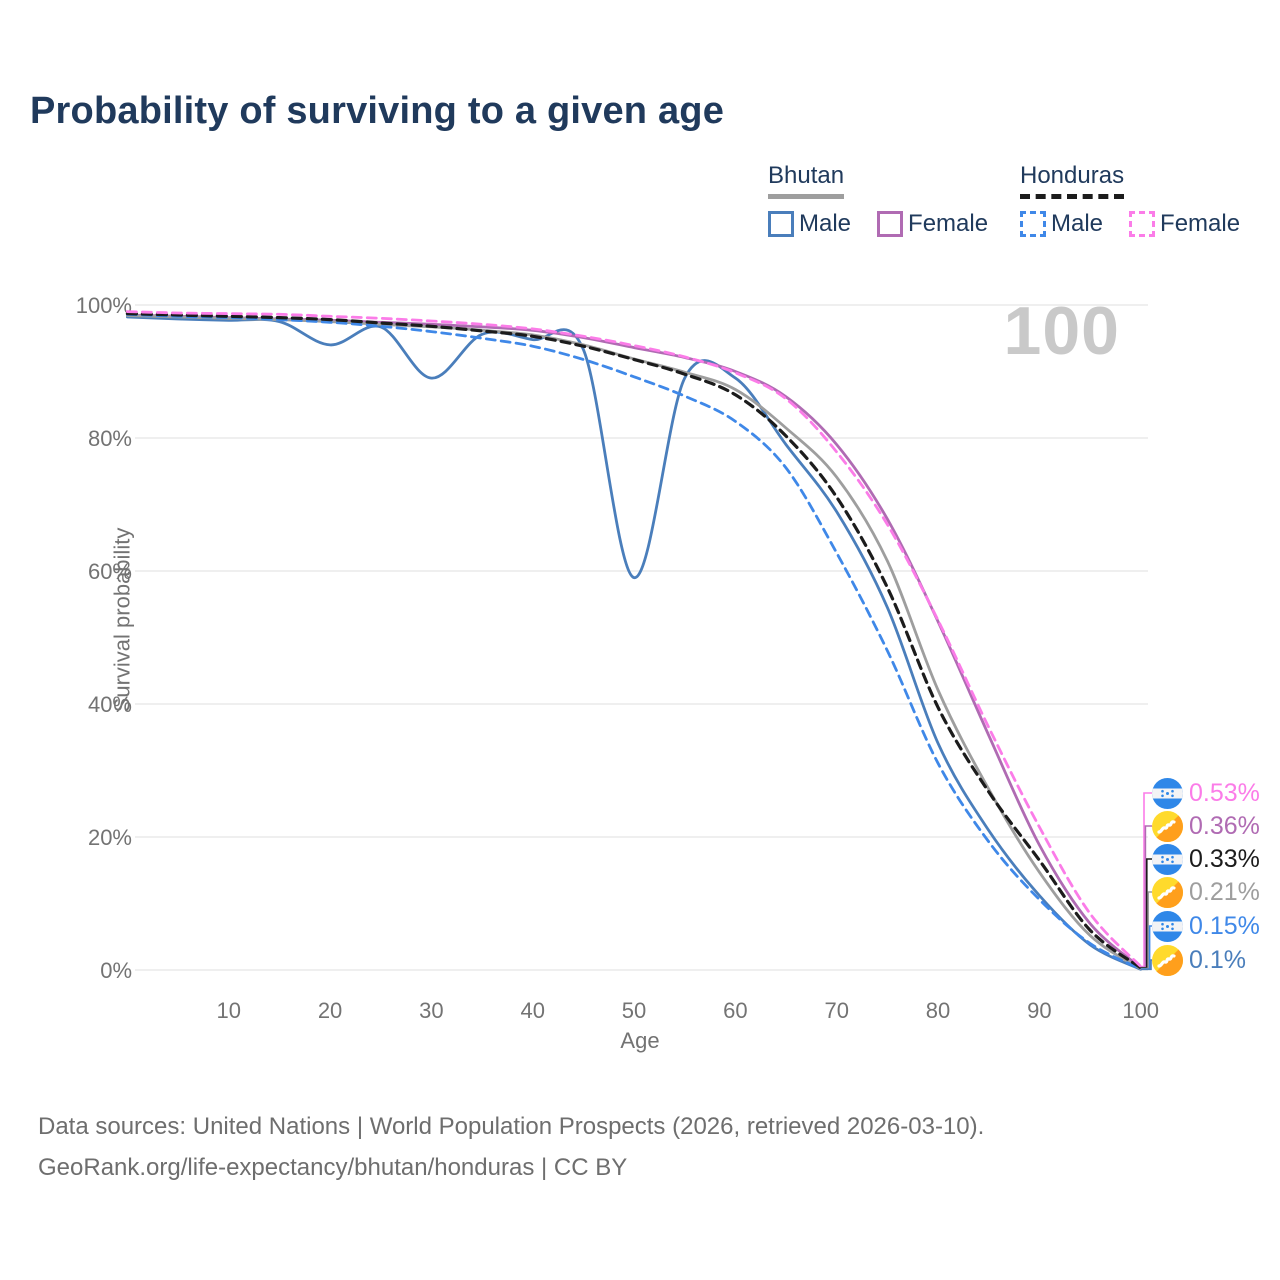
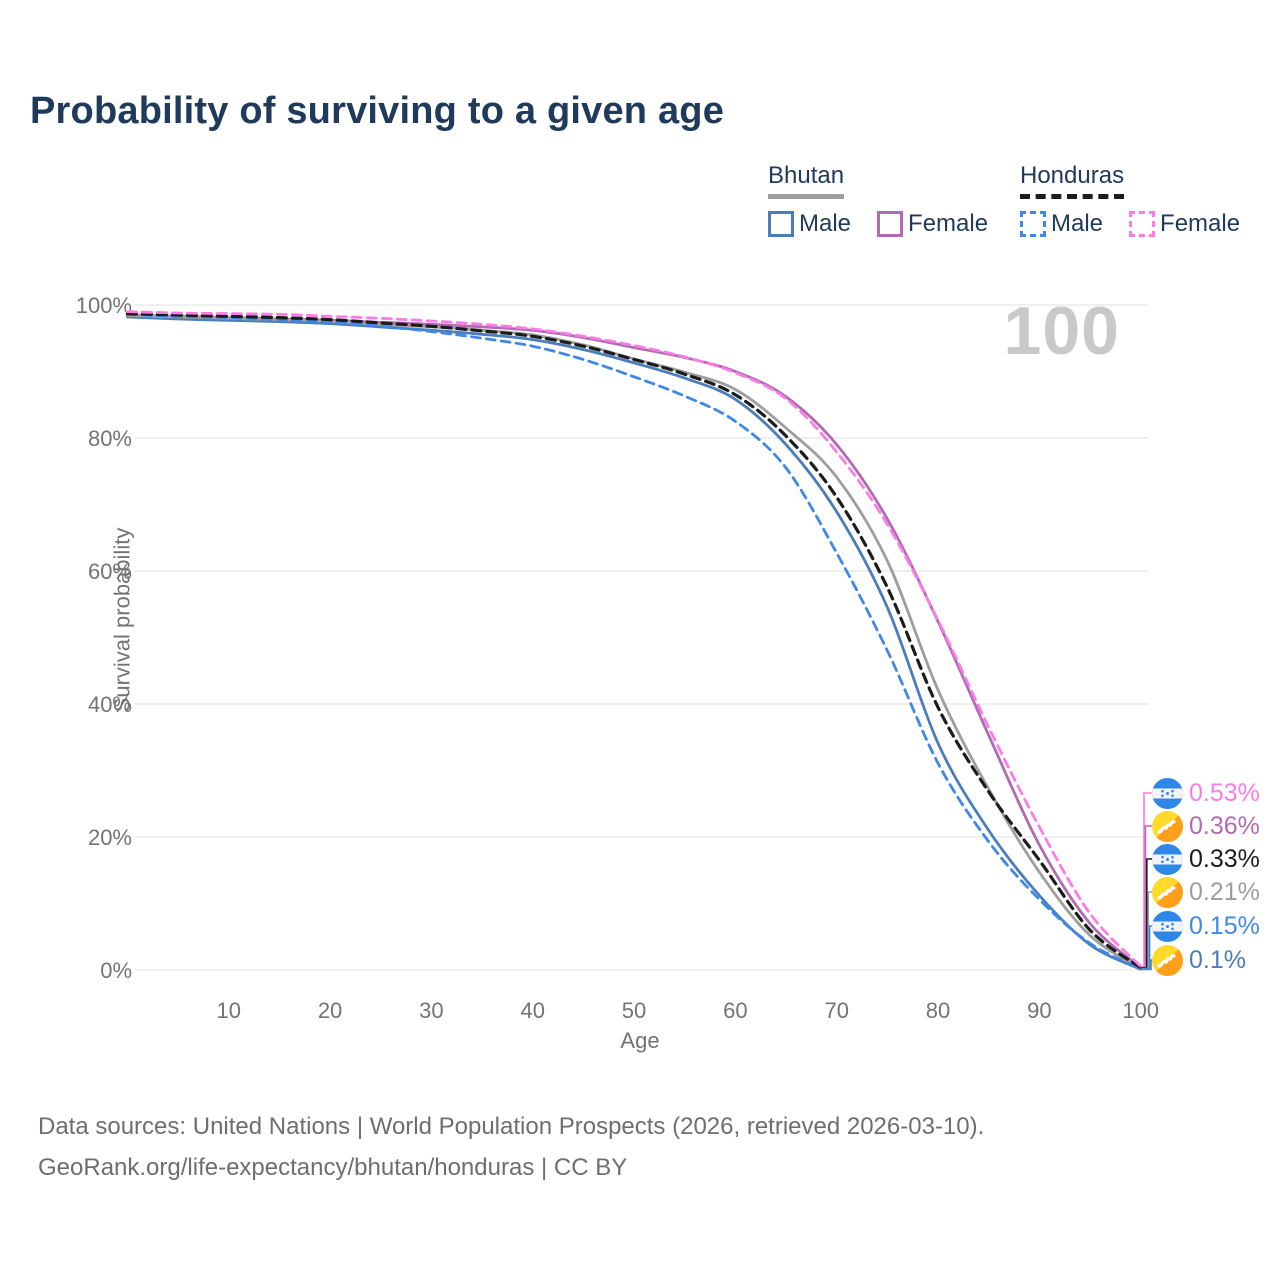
Bhutan Male/20: 94% -> 97%
Bhutan Male/30: 89% -> 96%
Bhutan Male/50: 59% -> 91%
Bhutan Male/60: 89% -> 86%
